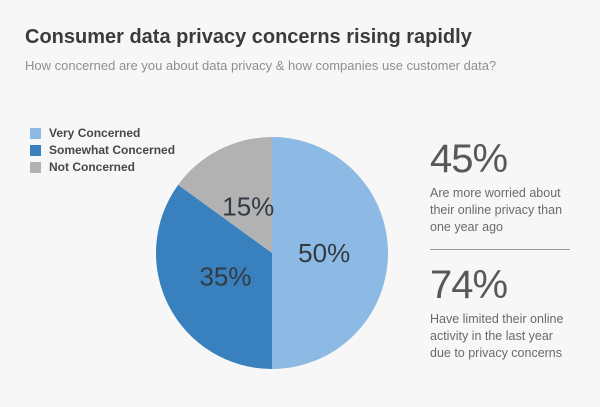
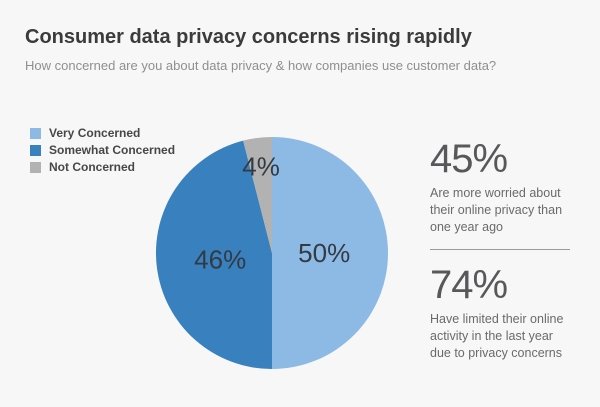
Somewhat Concerned: 35% -> 46%
Not Concerned: 15% -> 4%
